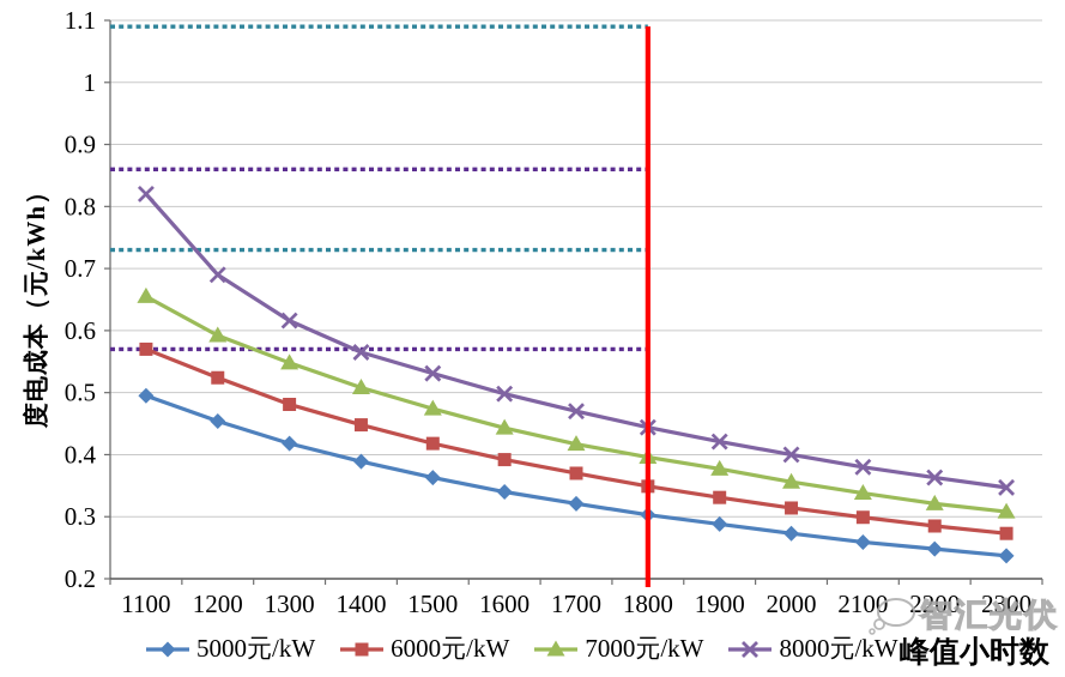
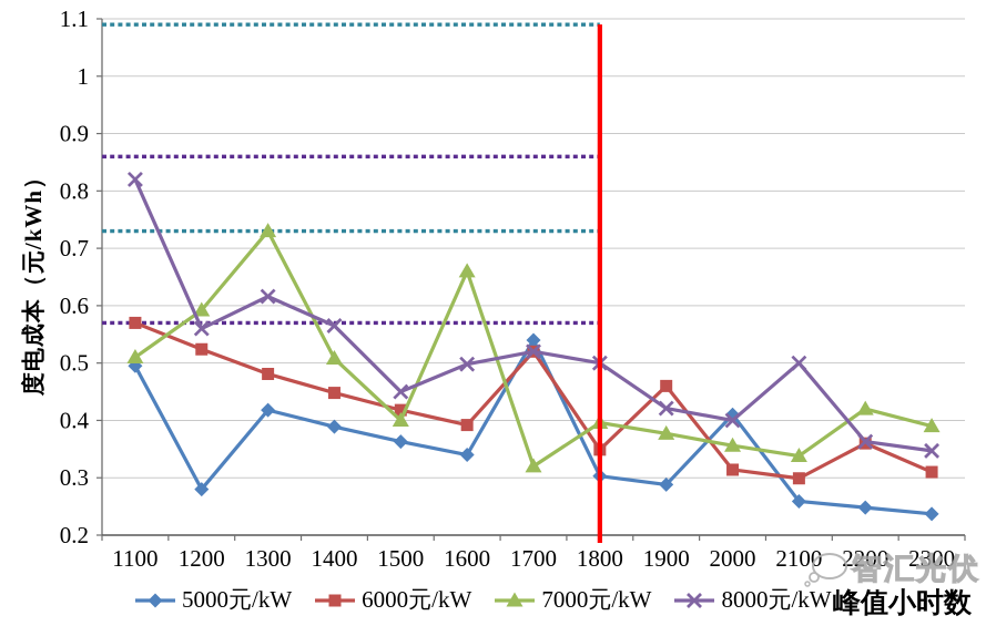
7000元/kW/1100: 0.66 -> 0.51
5000元/kW/1200: 0.45 -> 0.28
8000元/kW/1200: 0.69 -> 0.56
7000元/kW/1300: 0.55 -> 0.73
7000元/kW/1500: 0.47 -> 0.40
8000元/kW/1500: 0.53 -> 0.45
7000元/kW/1600: 0.44 -> 0.66
5000元/kW/1700: 0.32 -> 0.54
6000元/kW/1700: 0.37 -> 0.52
7000元/kW/1700: 0.42 -> 0.32
8000元/kW/1700: 0.47 -> 0.52
8000元/kW/1800: 0.44 -> 0.50
6000元/kW/1900: 0.33 -> 0.46
5000元/kW/2000: 0.27 -> 0.41
8000元/kW/2100: 0.38 -> 0.50
6000元/kW/2200: 0.28 -> 0.36
7000元/kW/2200: 0.32 -> 0.42
6000元/kW/2300: 0.27 -> 0.31
7000元/kW/2300: 0.31 -> 0.39
